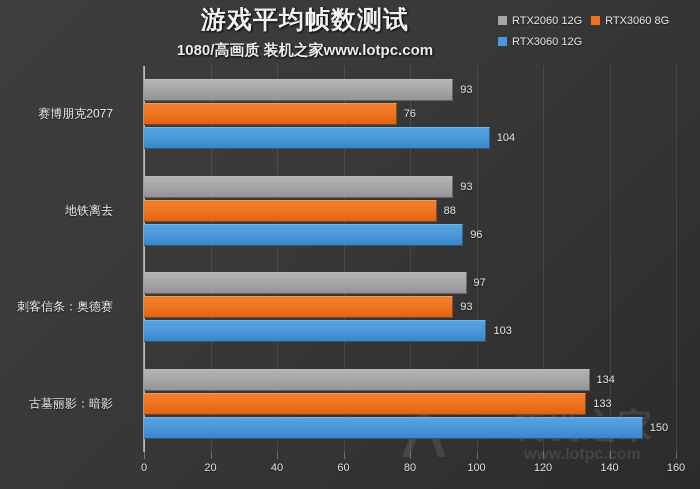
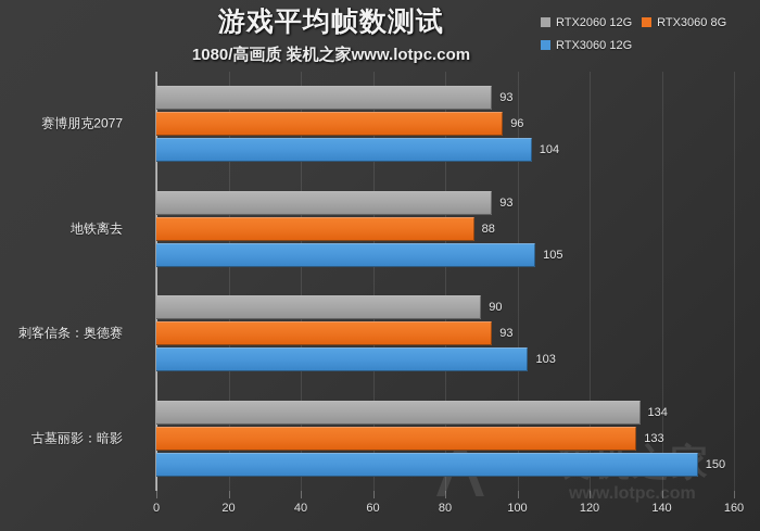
RTX3060 8G/赛博朋克2077: 76 -> 96
RTX3060 12G/地铁离去: 96 -> 105
RTX2060 12G/刺客信条：奥德赛: 97 -> 90
